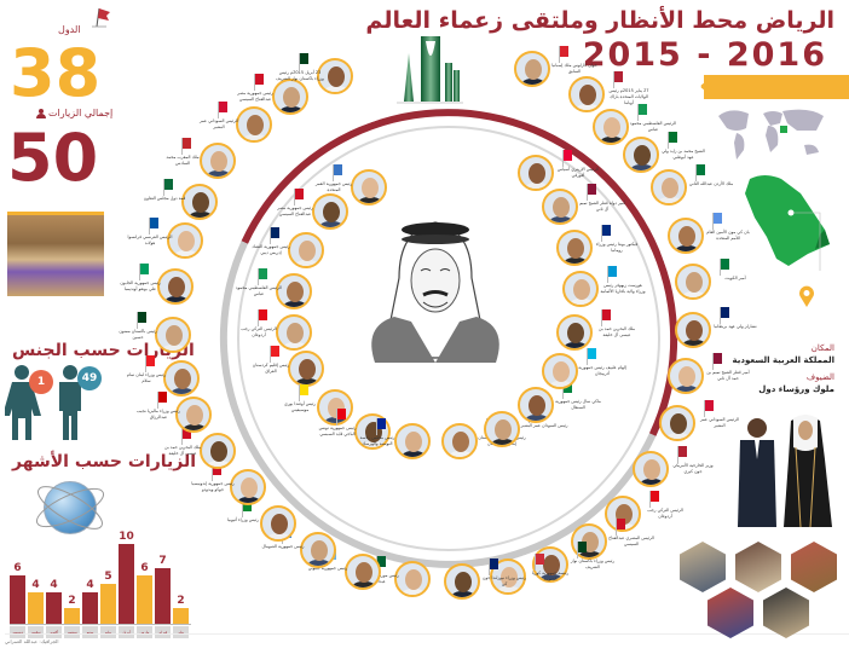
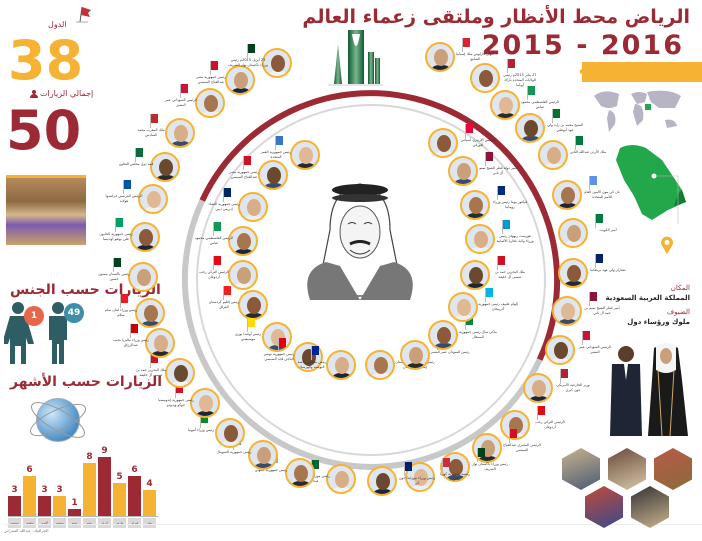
ديسمبر: 6 -> 3
نوفمبر: 4 -> 6
أكتوبر: 4 -> 3
سبتمبر: 2 -> 3
يونيو: 4 -> 1
مايو: 5 -> 8
أبريل: 10 -> 9
مارس: 6 -> 5
فبراير: 7 -> 6
يناير: 2 -> 4
